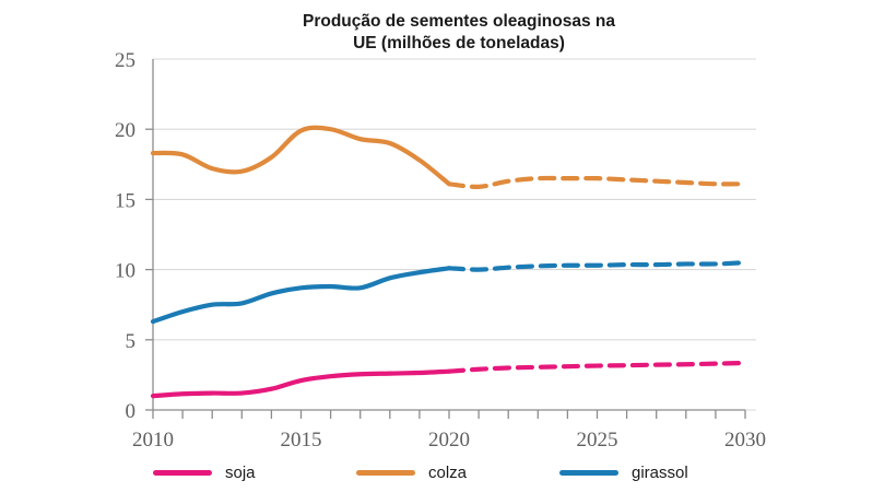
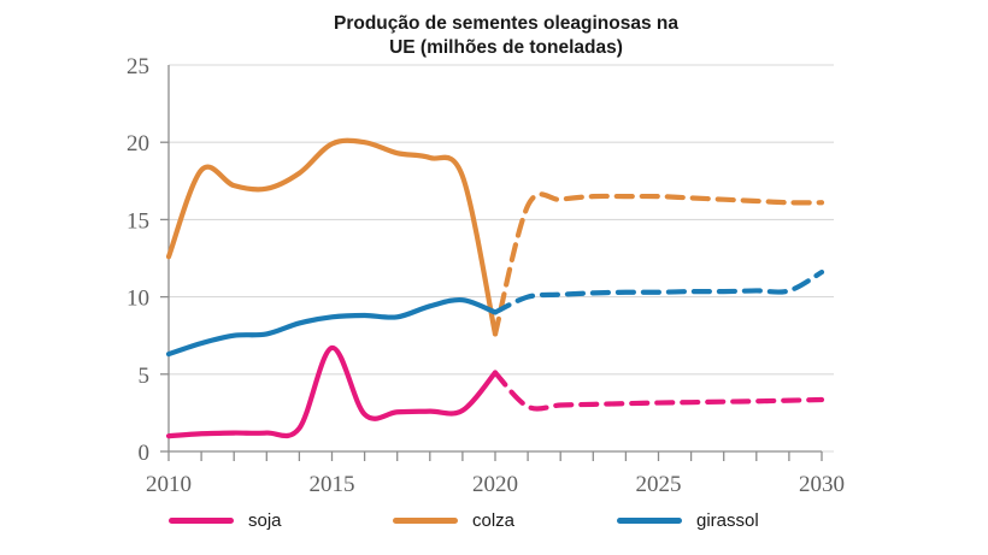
colza/2010: 18.3 -> 12.6
soja/2015: 2.1 -> 6.7
soja/2020: 2.8 -> 5.1
colza/2020: 16.1 -> 7.6
girassol/2020: 10.1 -> 9.0
girassol/2030: 10.5 -> 11.6
